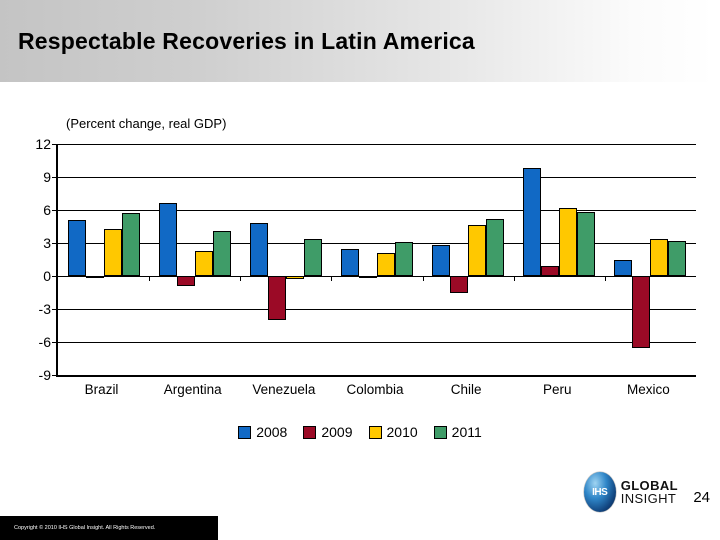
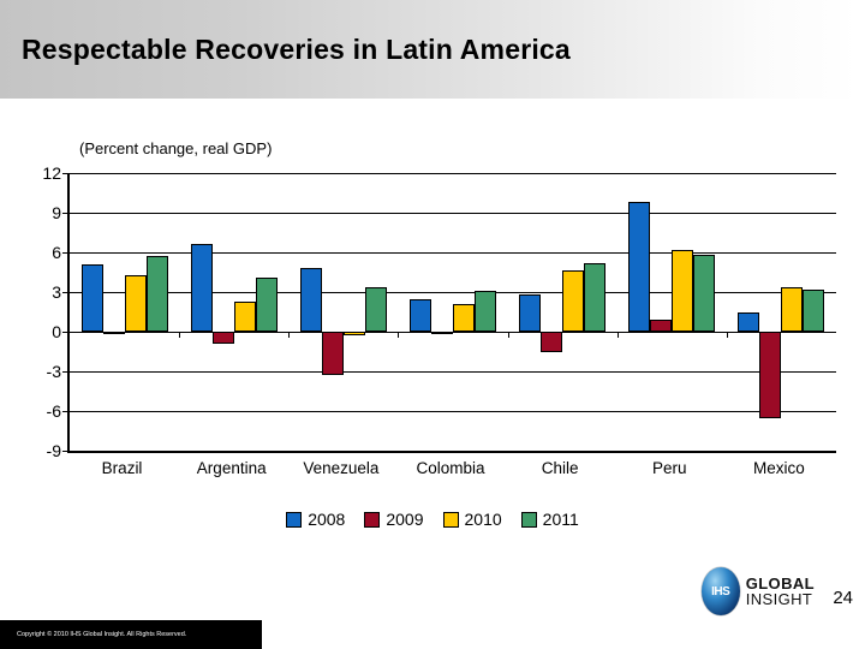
2009/Venezuela: -4.0 -> -3.3
